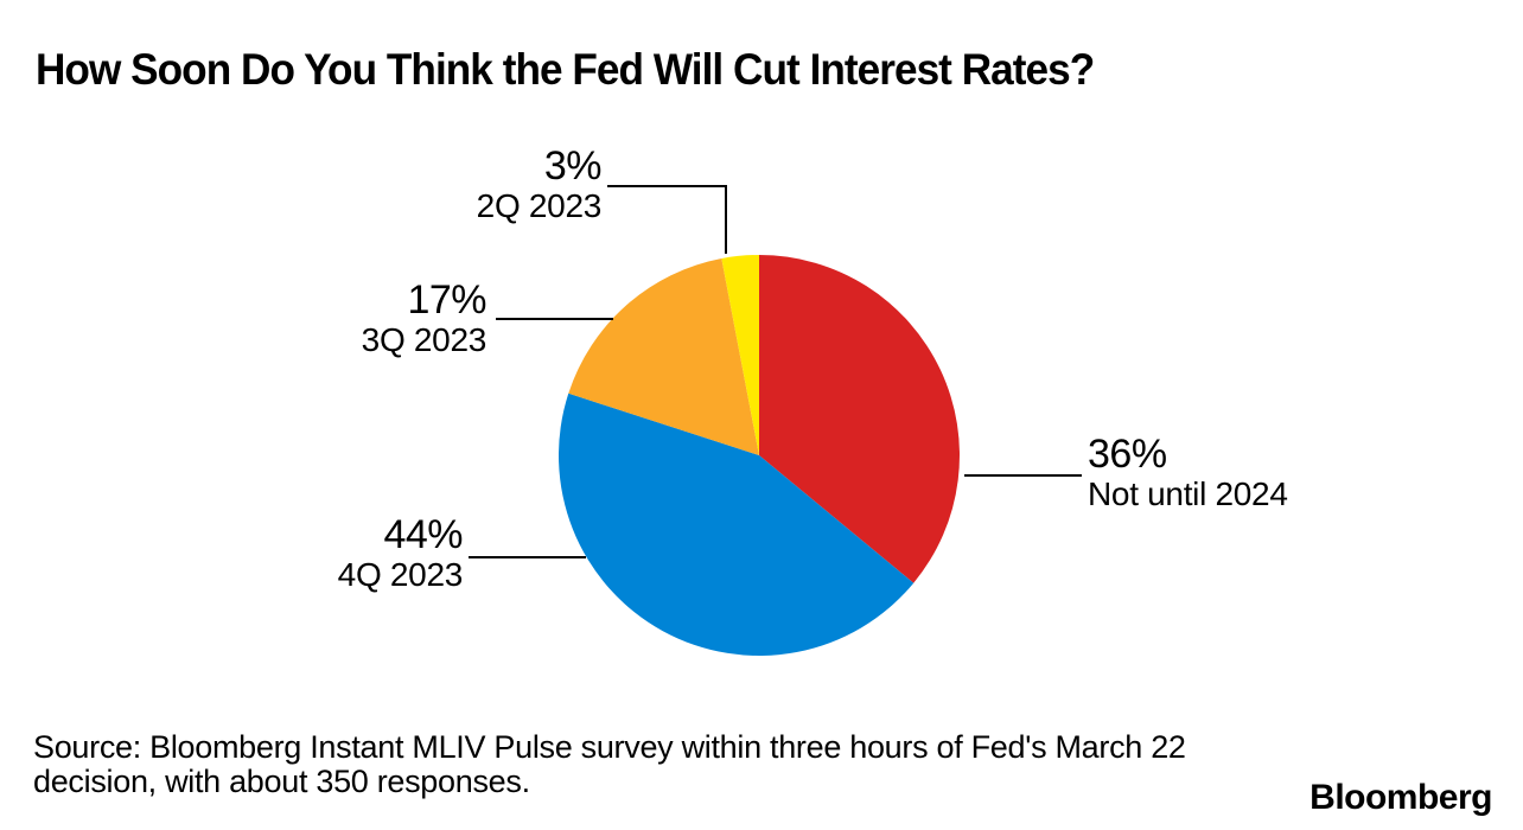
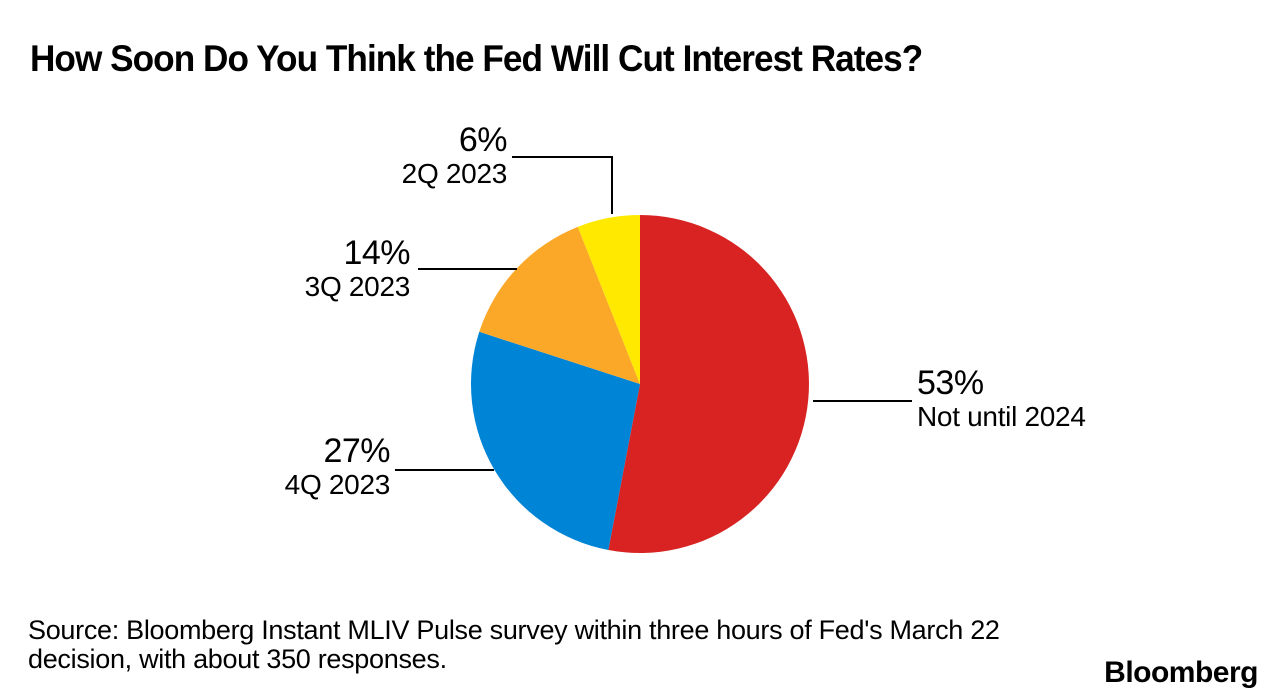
Not until 2024: 36% -> 53%
4Q 2023: 44% -> 27%
3Q 2023: 17% -> 14%
2Q 2023: 3% -> 6%
